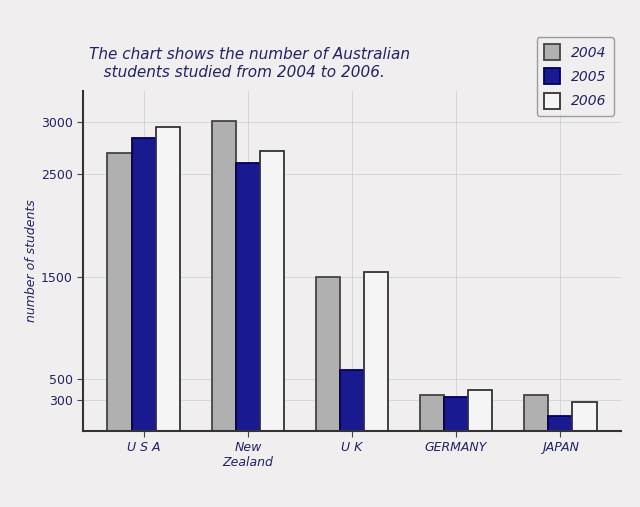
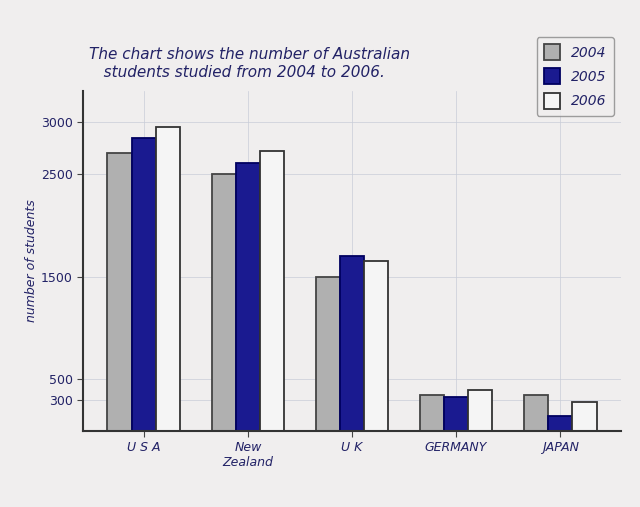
2004/New Zealand: 3010 -> 2500
2005/U K: 590 -> 1700
2006/U K: 1540 -> 1650
